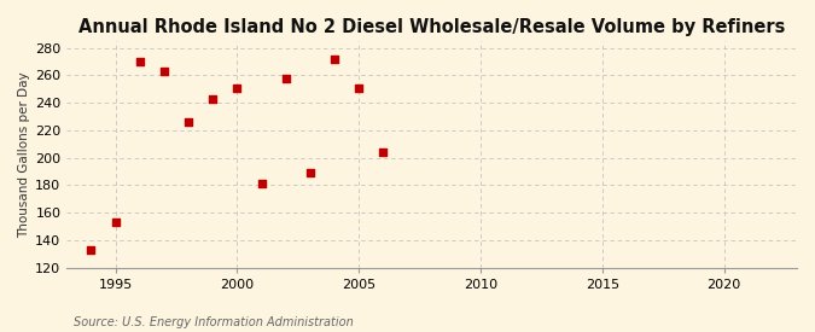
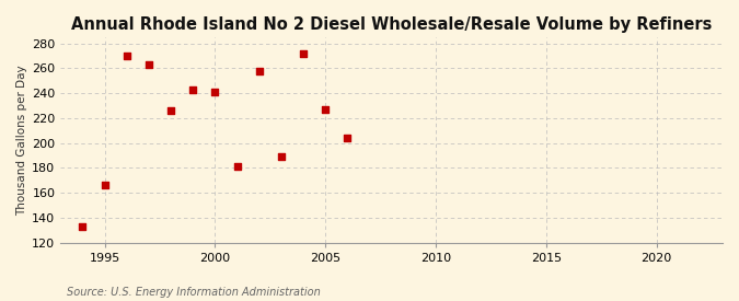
1995: 153 -> 166
2000: 251 -> 241
2005: 251 -> 227
